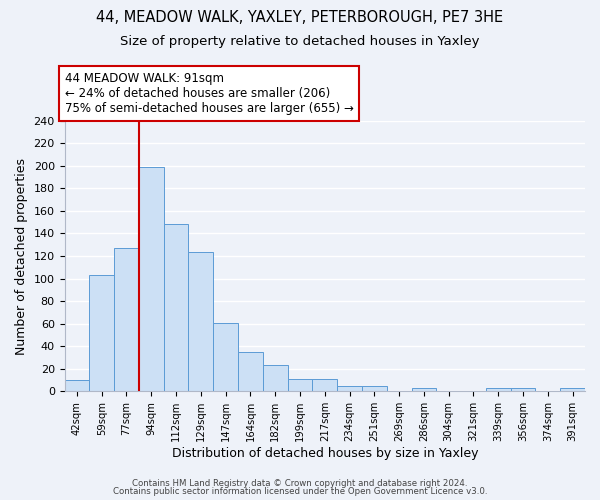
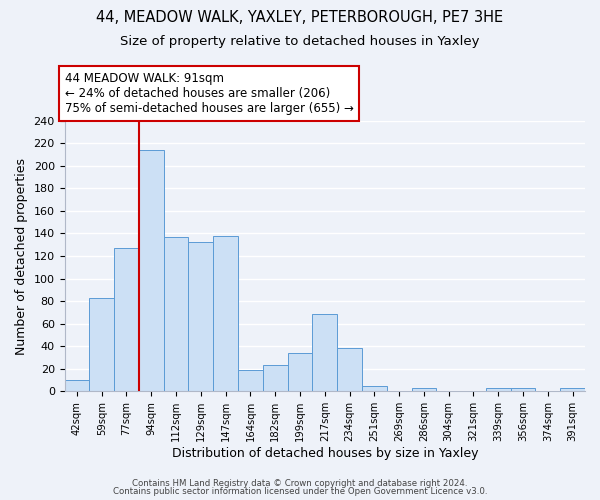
59sqm: 103 -> 83
94sqm: 199 -> 214
112sqm: 148 -> 137
129sqm: 124 -> 132
147sqm: 61 -> 138
164sqm: 35 -> 19
199sqm: 11 -> 34
217sqm: 11 -> 69
234sqm: 5 -> 38
